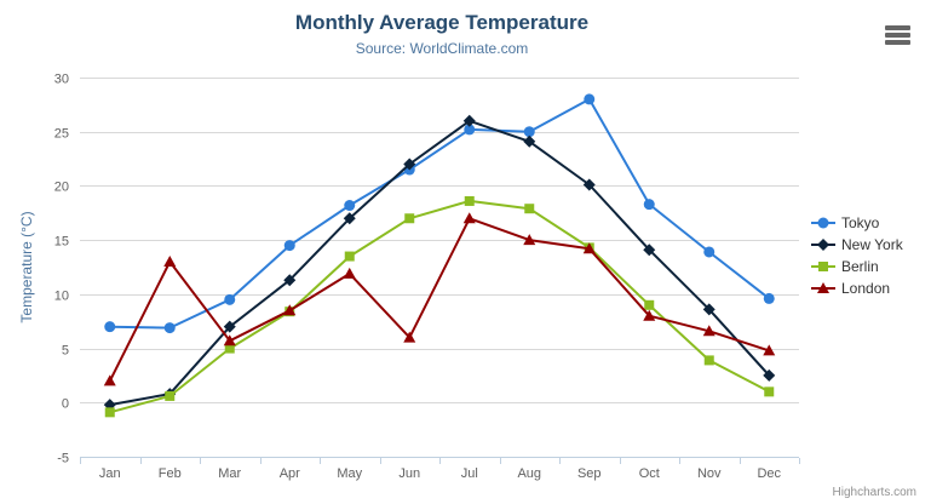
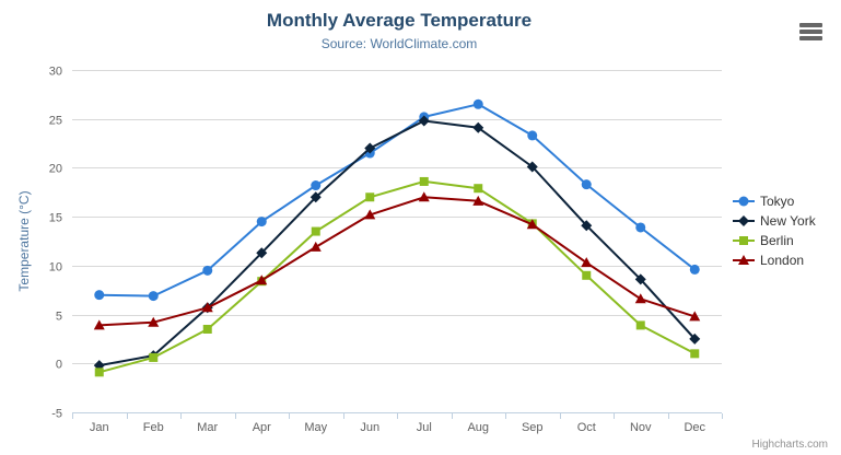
London/Jan: 2 -> 4
London/Feb: 13 -> 4
New York/Mar: 7 -> 6
Berlin/Mar: 5 -> 4
London/Jun: 6 -> 15
New York/Jul: 26 -> 25
Tokyo/Aug: 25 -> 26
London/Aug: 15 -> 17
Tokyo/Sep: 28 -> 23
London/Oct: 8 -> 10
